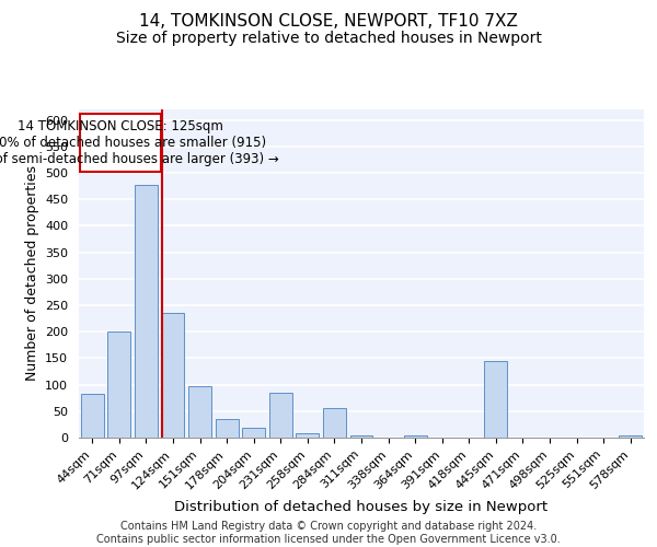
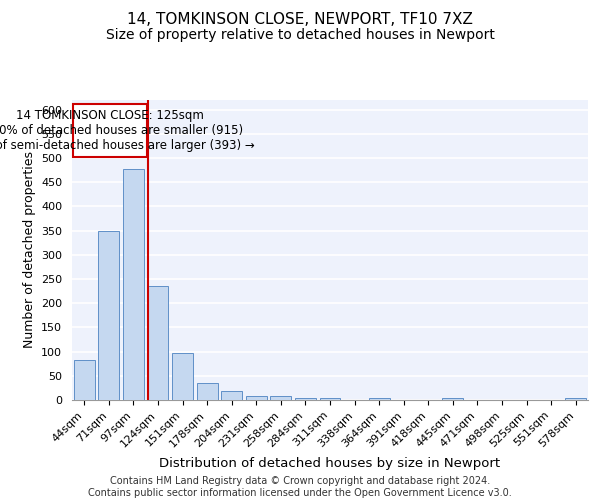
71sqm: 200 -> 350
231sqm: 85 -> 8
284sqm: 55 -> 5
445sqm: 145 -> 5
